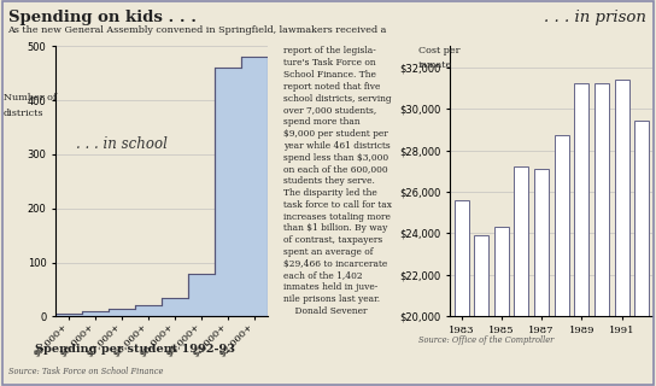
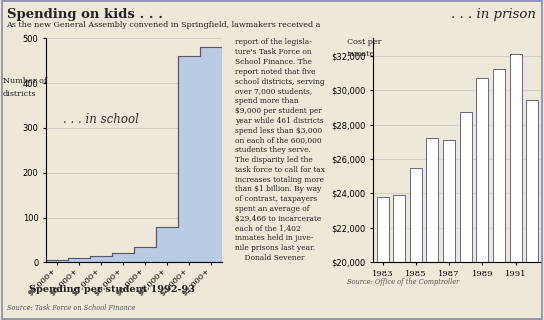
1983: $25,600 -> $23,800
1985: $24,300 -> $25,500
1989: $31,200 -> $30,700
1991: $31,400 -> $32,100
